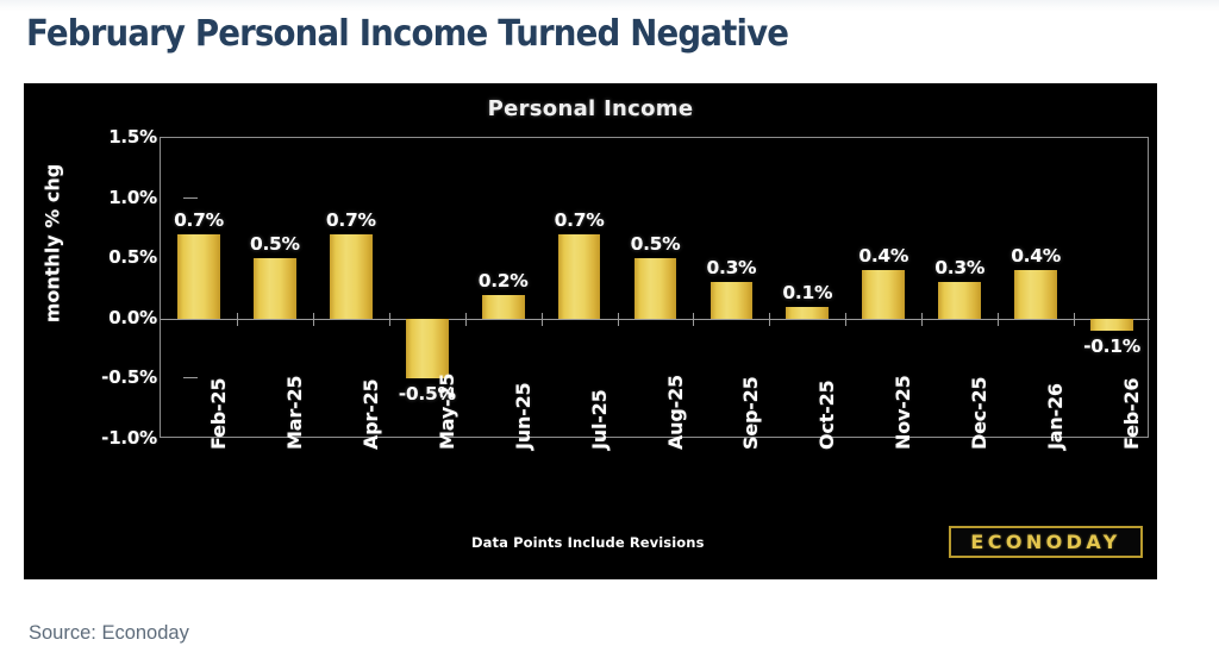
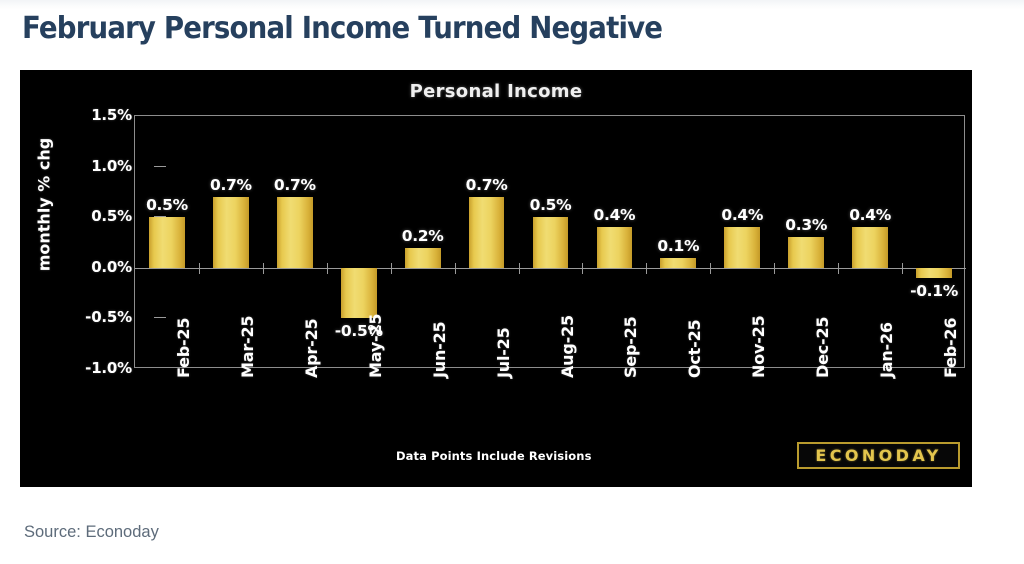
Feb-25: 0.7% -> 0.5%
Mar-25: 0.5% -> 0.7%
Sep-25: 0.3% -> 0.4%
